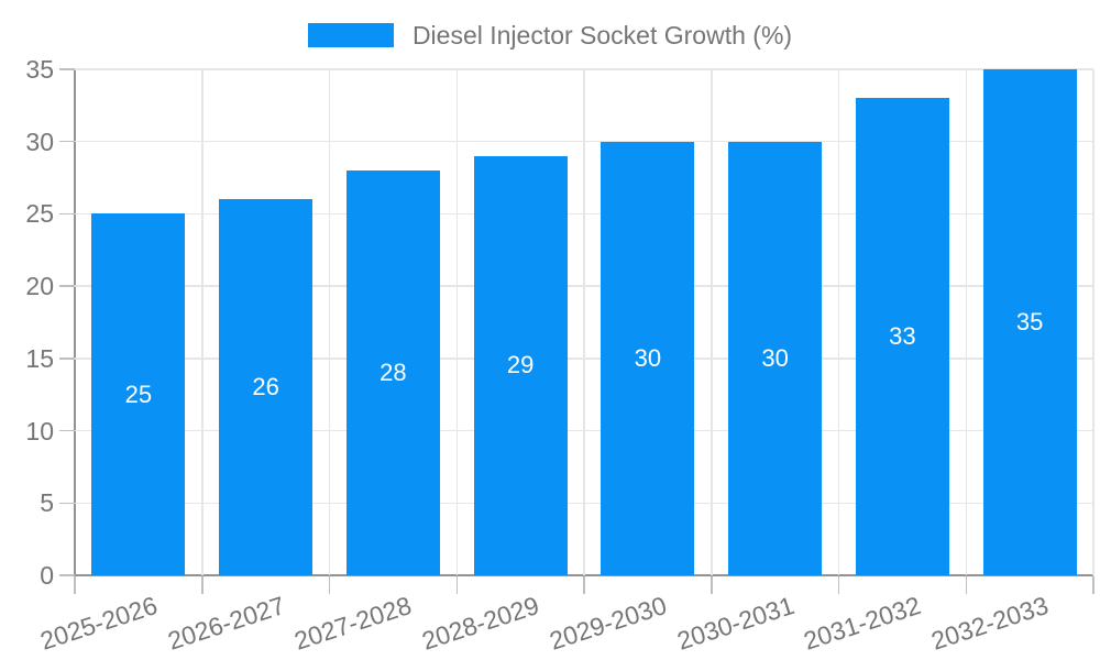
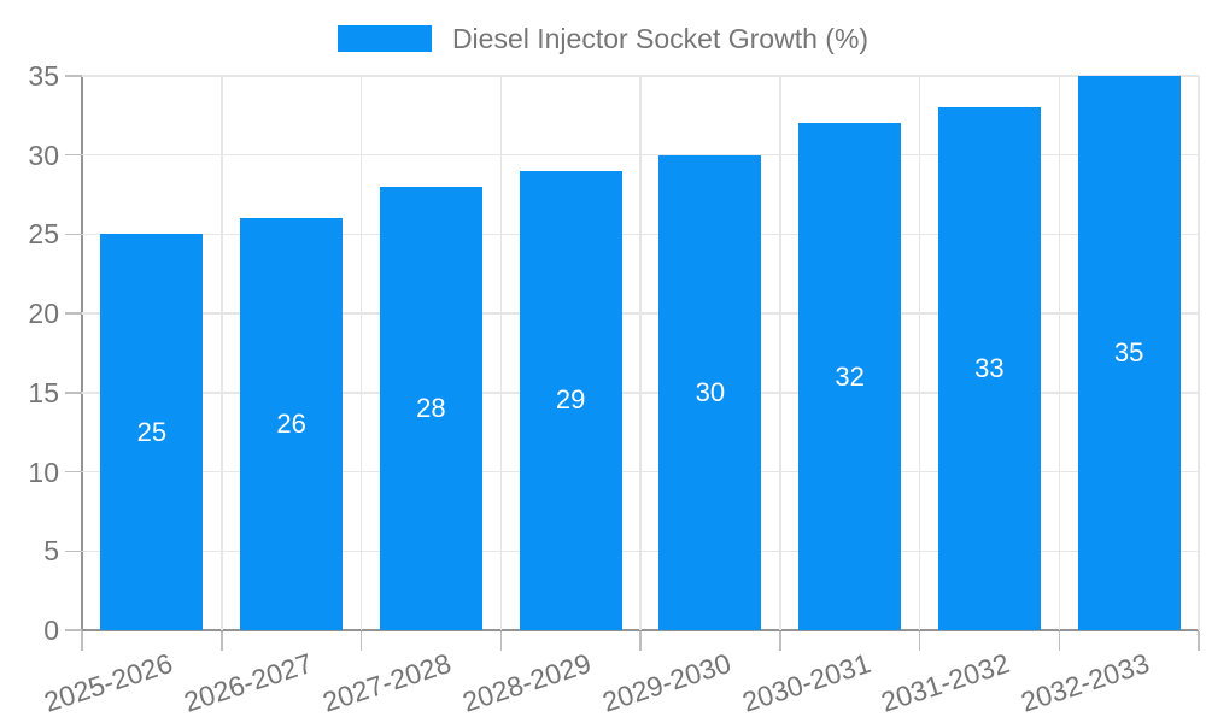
2030-2031: 30 -> 32
